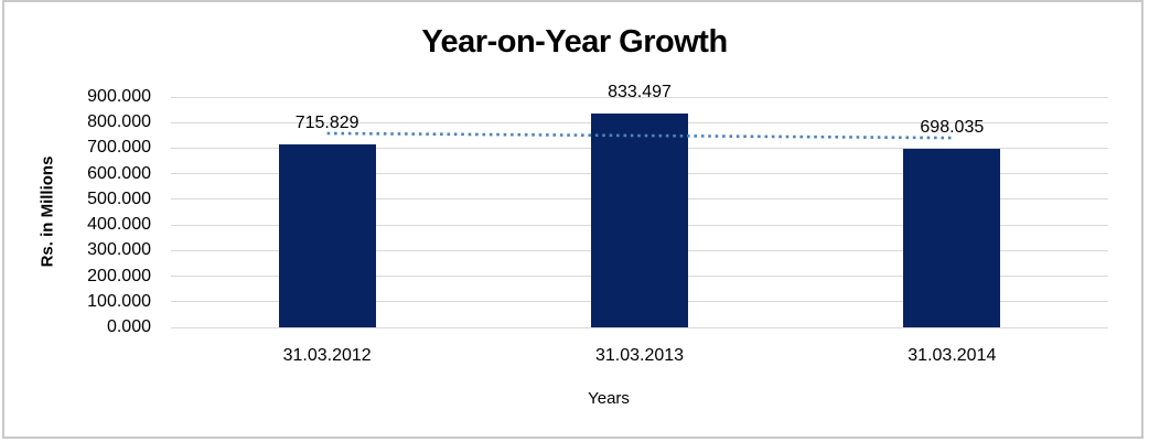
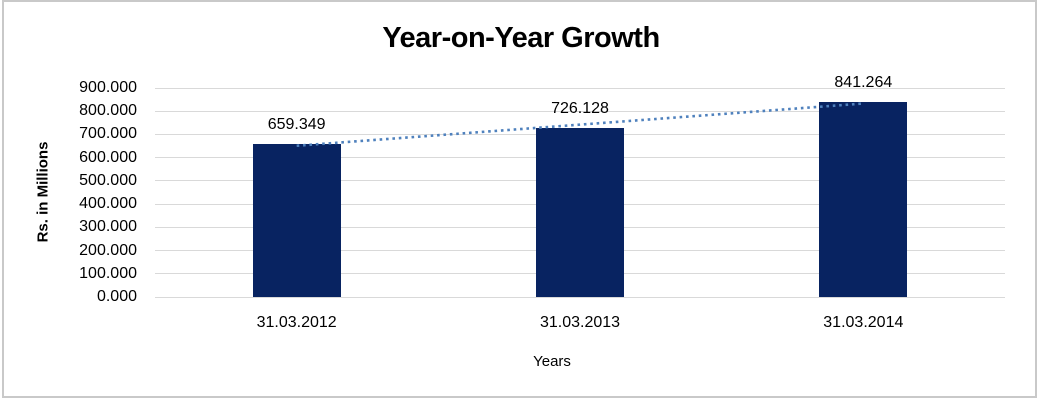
31.03.2012: 715.829 -> 659.349
31.03.2013: 833.497 -> 726.128
31.03.2014: 698.035 -> 841.264
